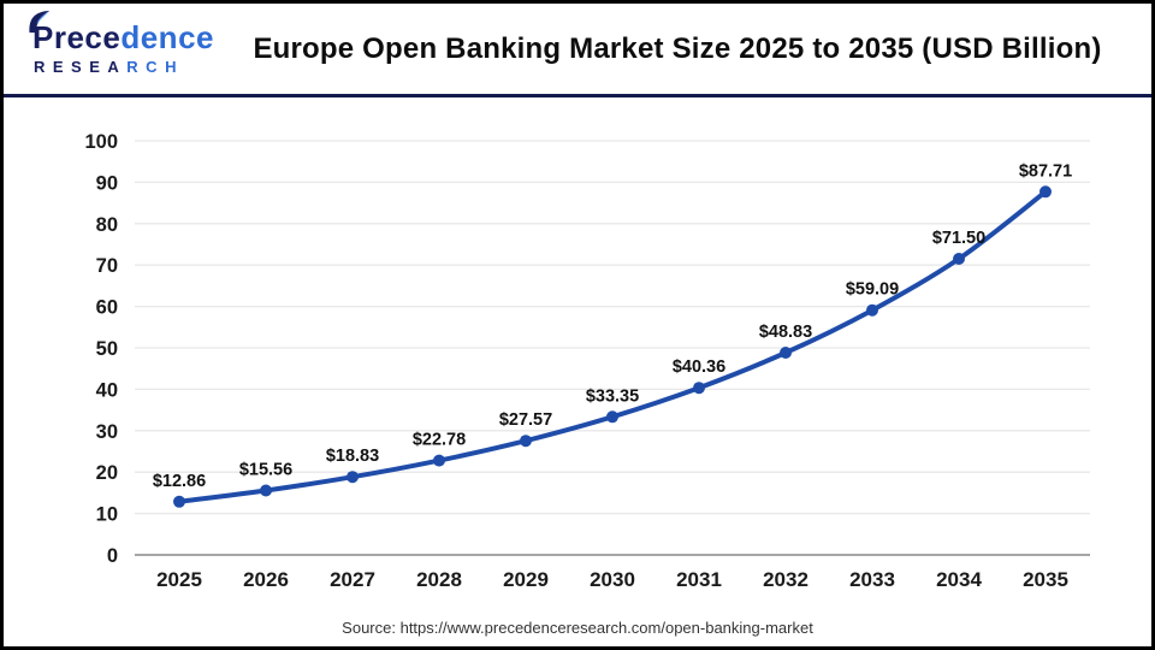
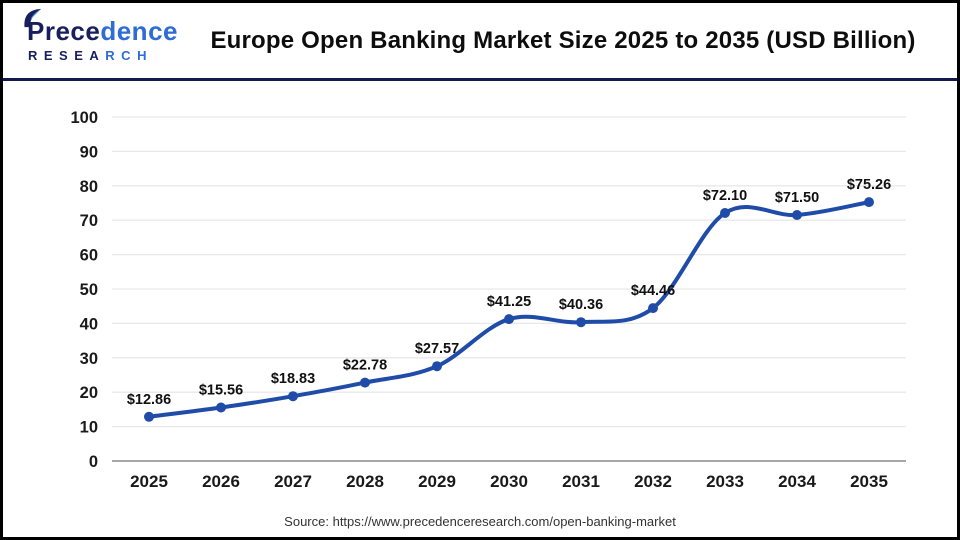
2030: $33.35 -> $41.25
2032: $48.83 -> $44.46
2033: $59.09 -> $72.10
2035: $87.71 -> $75.26
